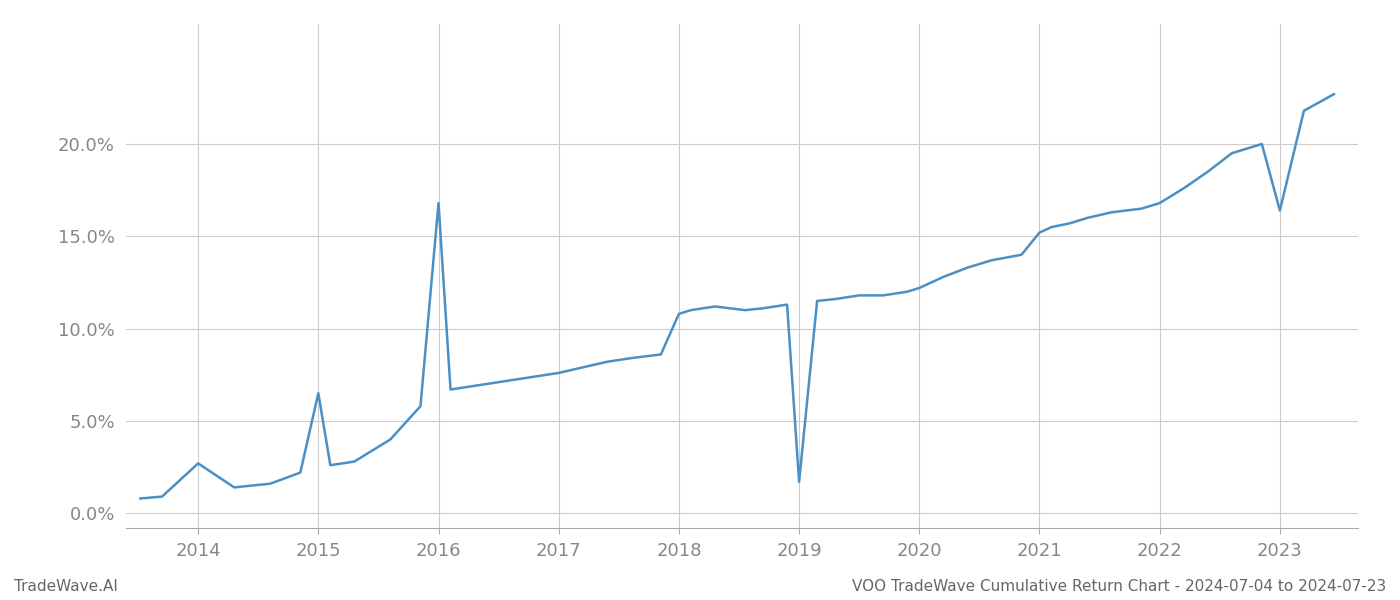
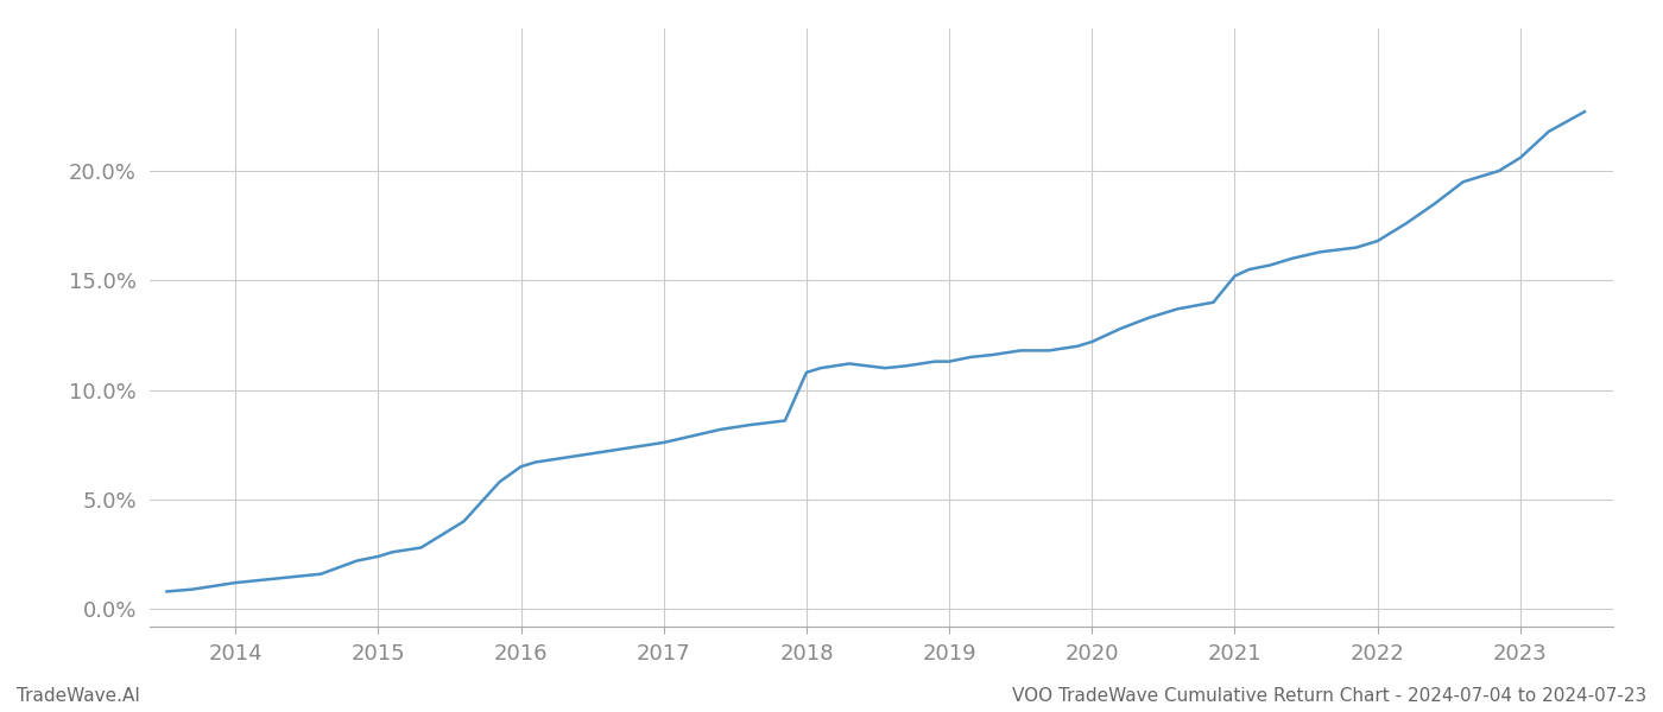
2014: 2.7% -> 1.2%
2015: 6.5% -> 2.4%
2016: 16.8% -> 6.5%
2019: 1.7% -> 11.3%
2023: 16.4% -> 20.6%
